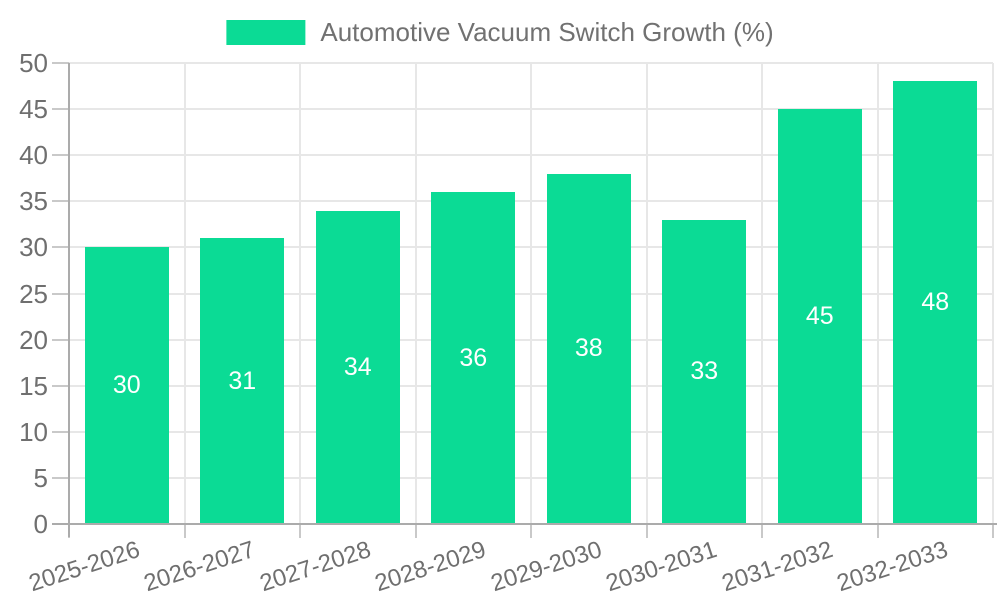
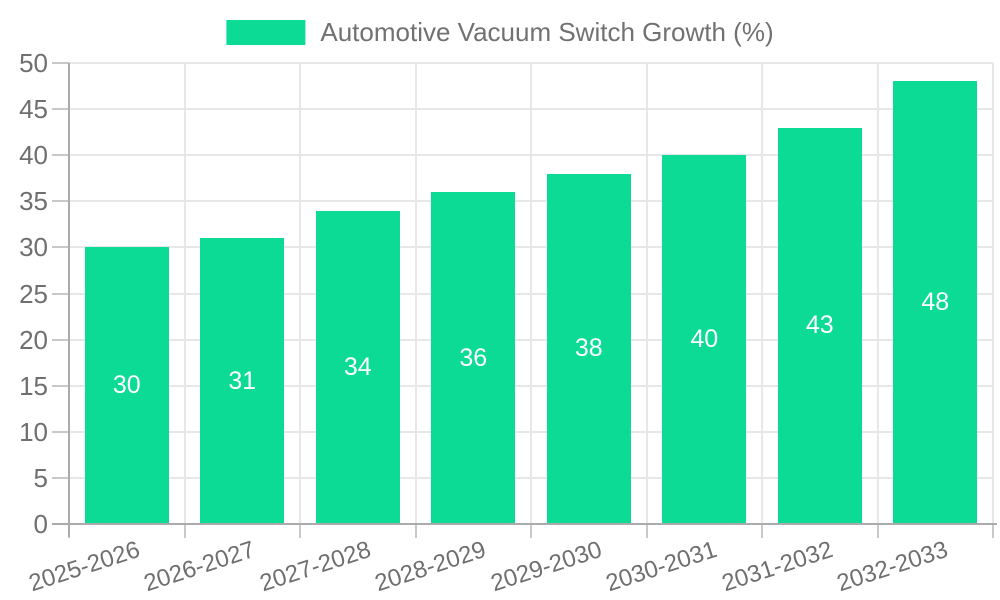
2030-2031: 33 -> 40
2031-2032: 45 -> 43
